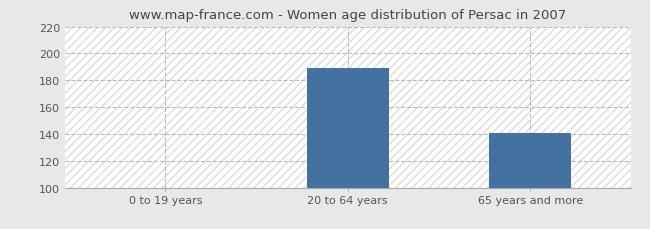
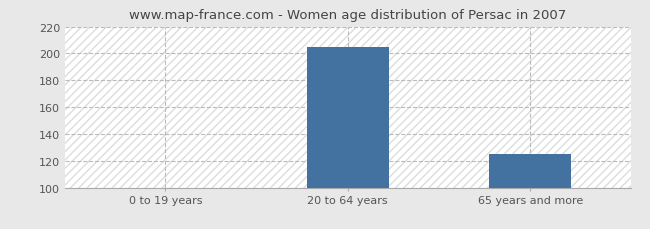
20 to 64 years: 189 -> 205
65 years and more: 141 -> 125
